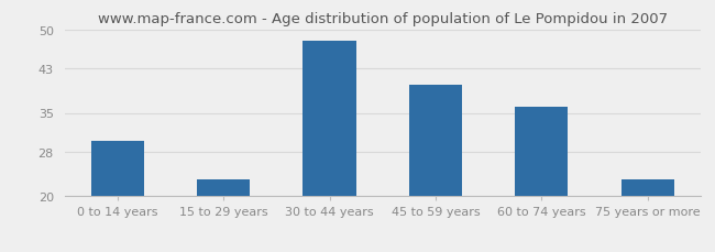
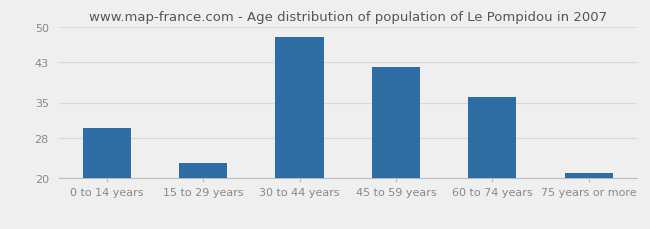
45 to 59 years: 40 -> 42
75 years or more: 23 -> 21
